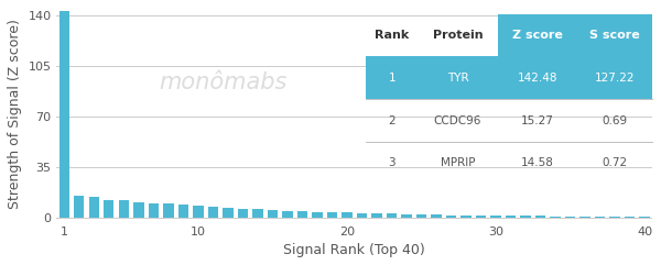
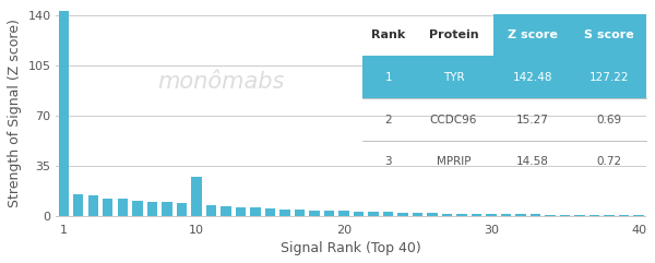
10: 8 -> 27
